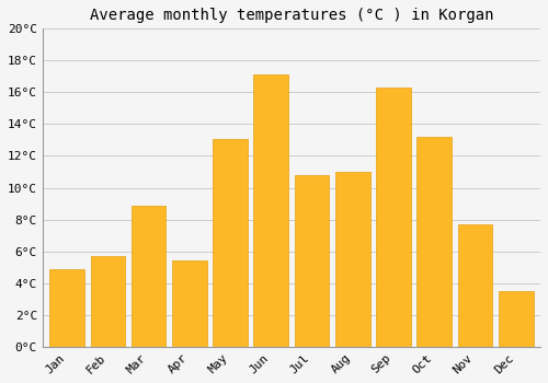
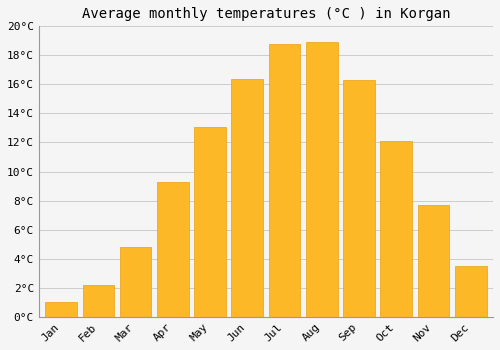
Jan: 4.9°C -> 1.0°C
Feb: 5.7°C -> 2.2°C
Mar: 8.9°C -> 4.8°C
Apr: 5.4°C -> 9.3°C
Jun: 17.1°C -> 16.4°C
Jul: 10.8°C -> 18.8°C
Aug: 11.0°C -> 18.9°C
Oct: 13.2°C -> 12.1°C
